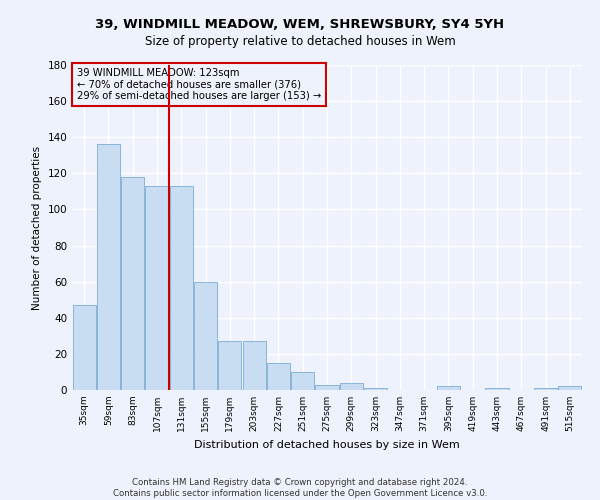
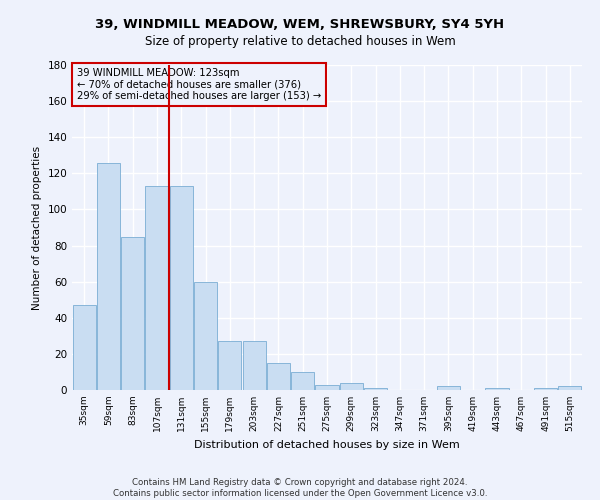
59sqm: 136 -> 126
83sqm: 118 -> 85
